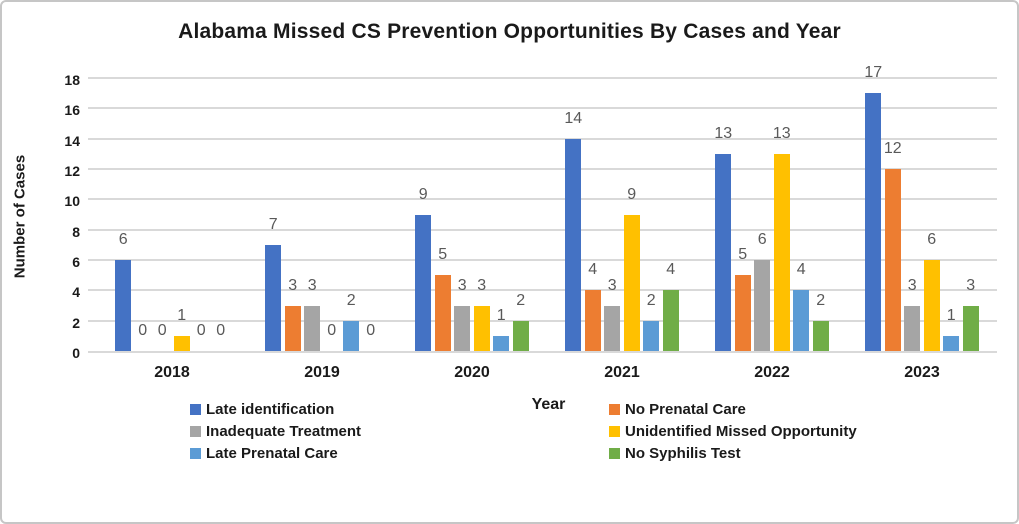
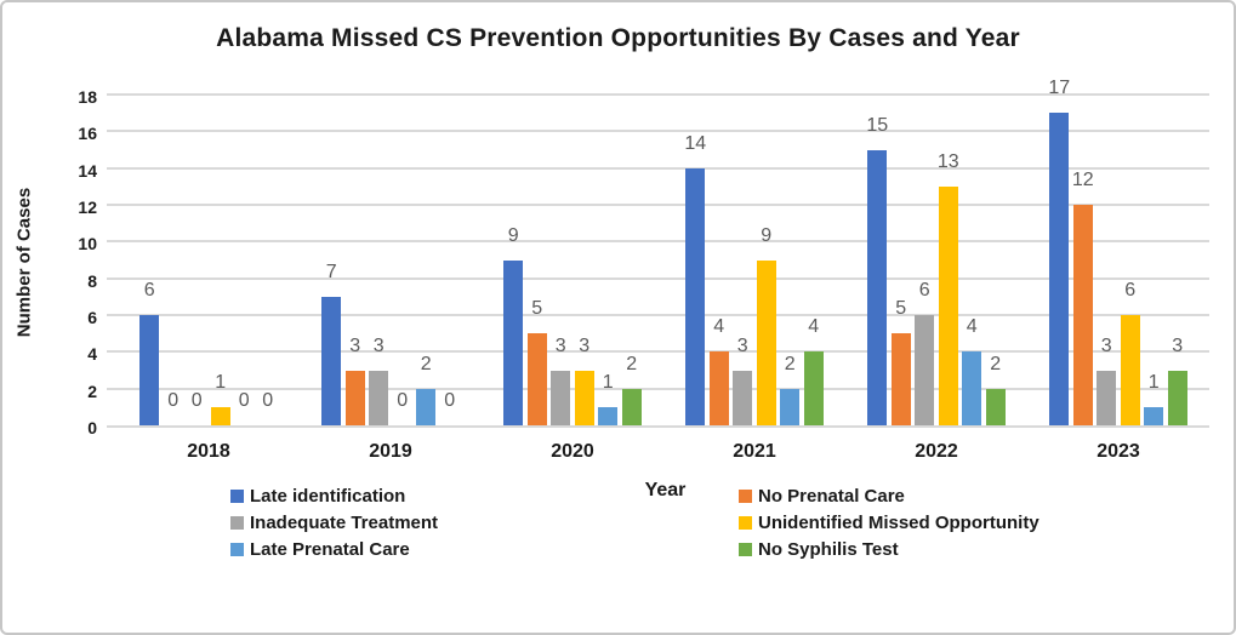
Late identification/2022: 13 -> 15
